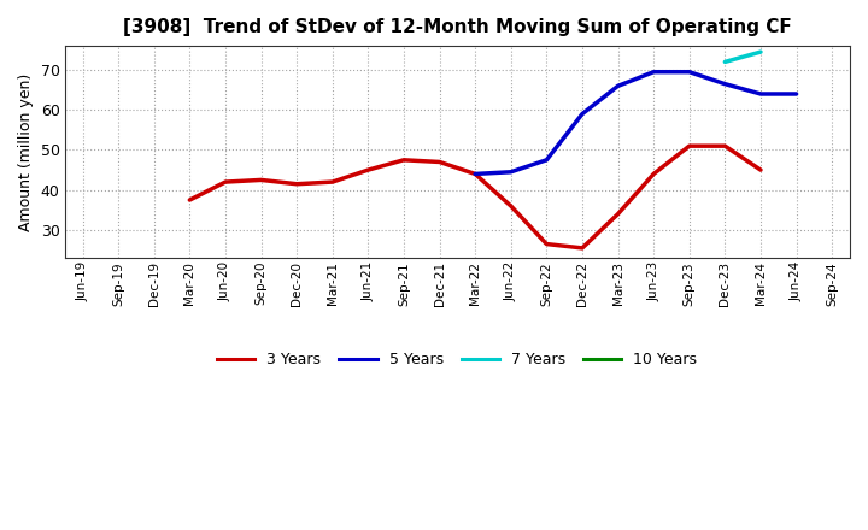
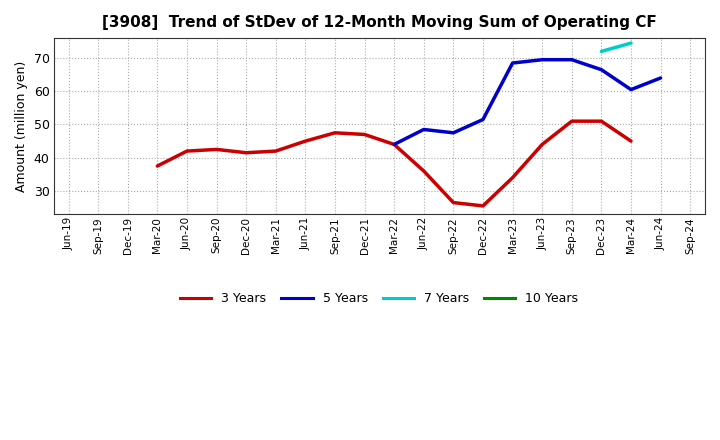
5 Years/Jun-22: 44.5 -> 48.5
5 Years/Dec-22: 59.0 -> 51.5
5 Years/Mar-23: 66.0 -> 68.5
5 Years/Mar-24: 64.0 -> 60.5
